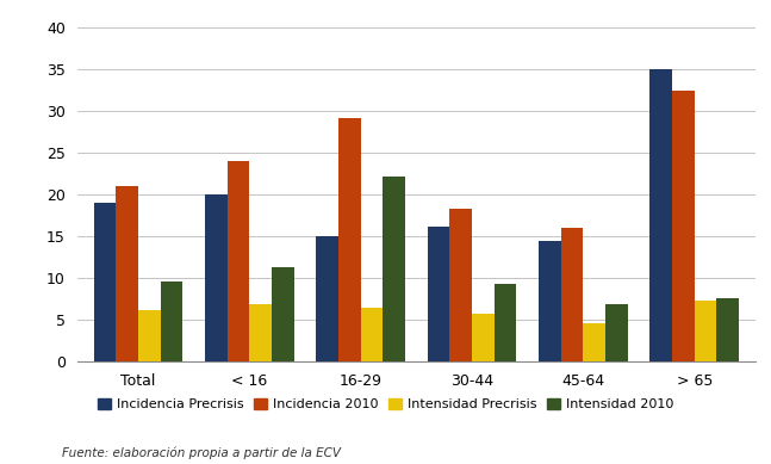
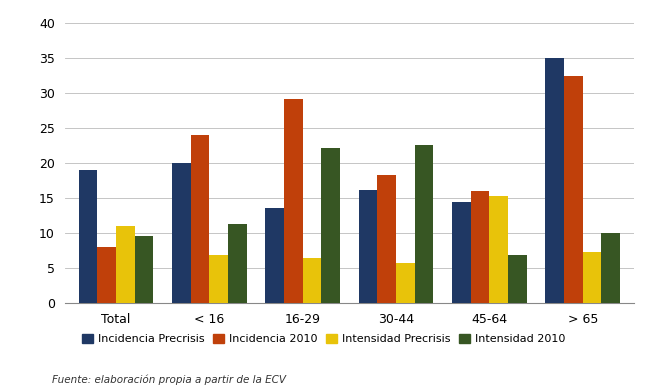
Incidencia 2010/Total: 21.1 -> 8.0
Intensidad Precrisis/Total: 6.2 -> 11.0
Incidencia Precrisis/16-29: 15.0 -> 13.6
Intensidad 2010/30-44: 9.4 -> 22.6
Intensidad Precrisis/45-64: 4.6 -> 15.4
Intensidad 2010/> 65: 7.7 -> 10.0
